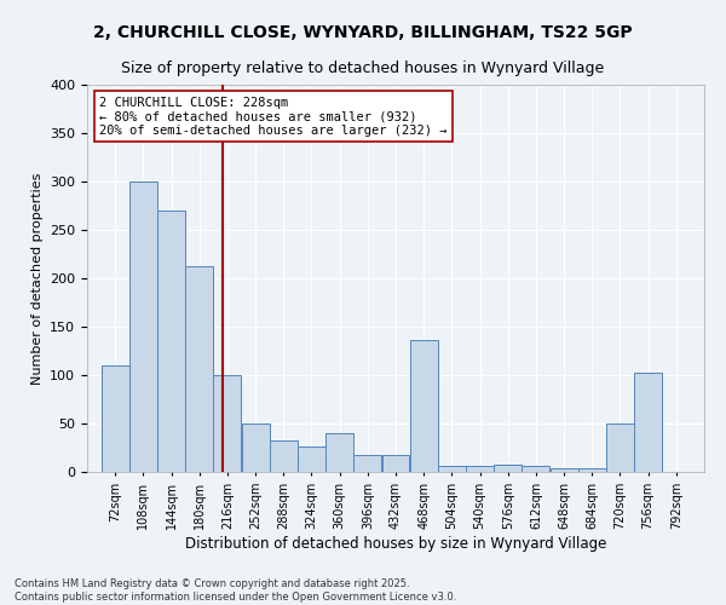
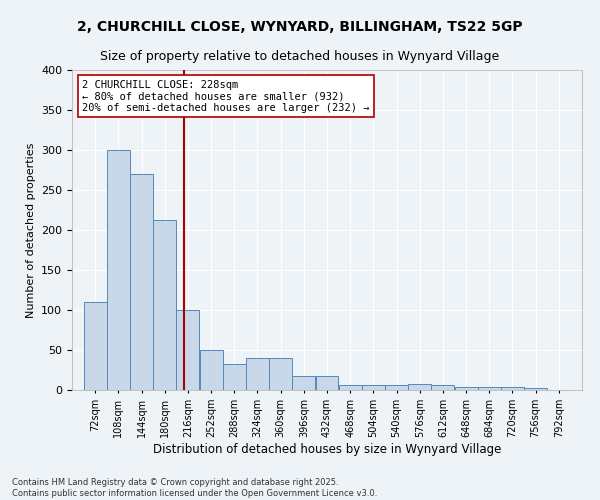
324sqm: 26 -> 40
468sqm: 136 -> 6
720sqm: 50 -> 4
756sqm: 102 -> 3
